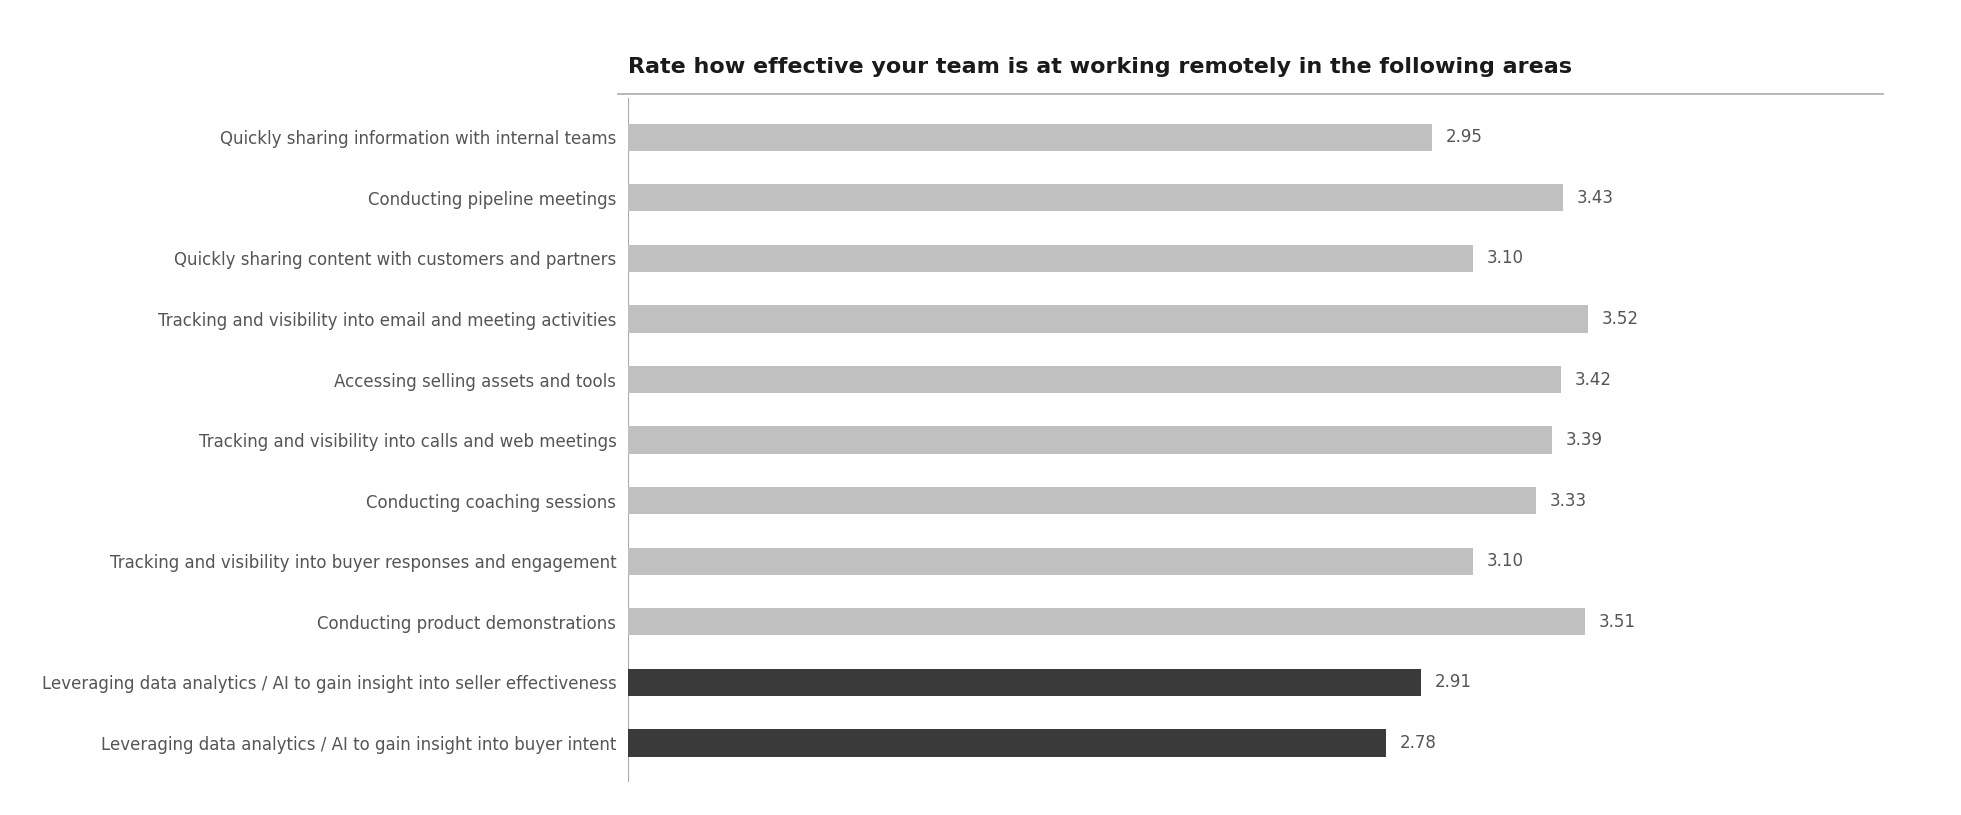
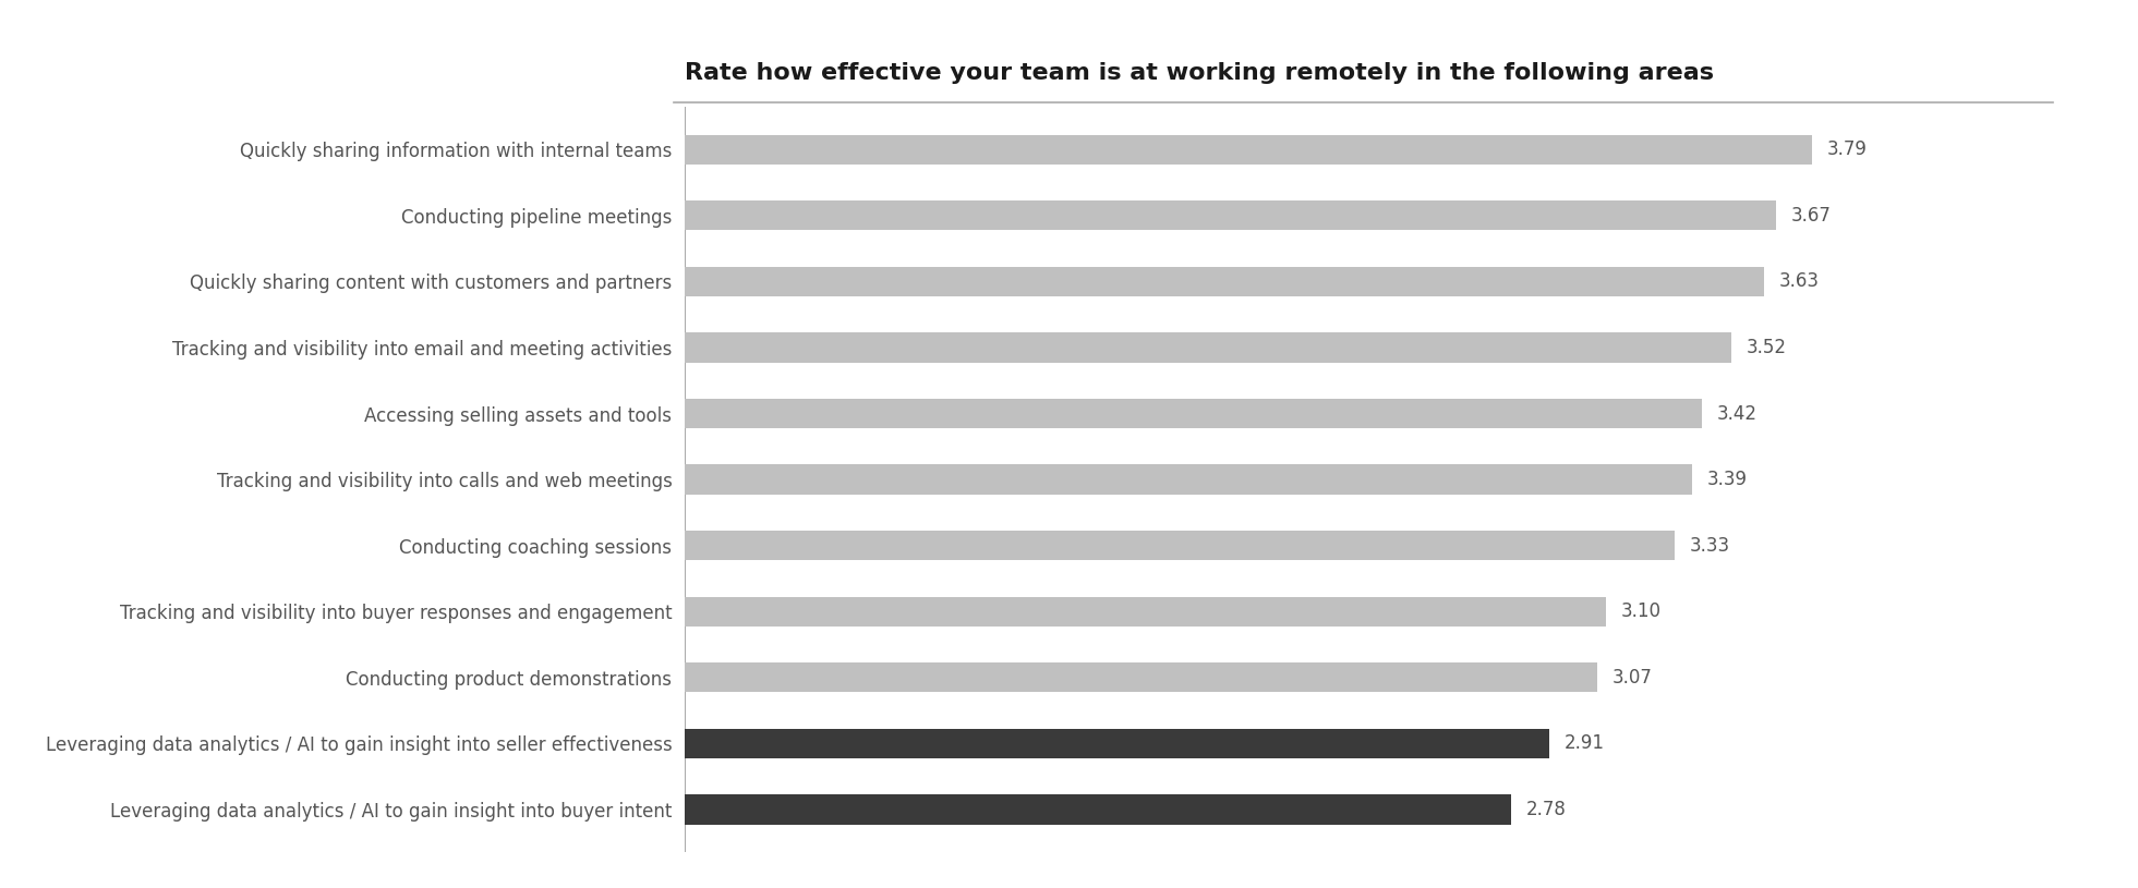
Quickly sharing information with internal teams: 2.95 -> 3.79
Conducting pipeline meetings: 3.43 -> 3.67
Quickly sharing content with customers and partners: 3.10 -> 3.63
Conducting product demonstrations: 3.51 -> 3.07
